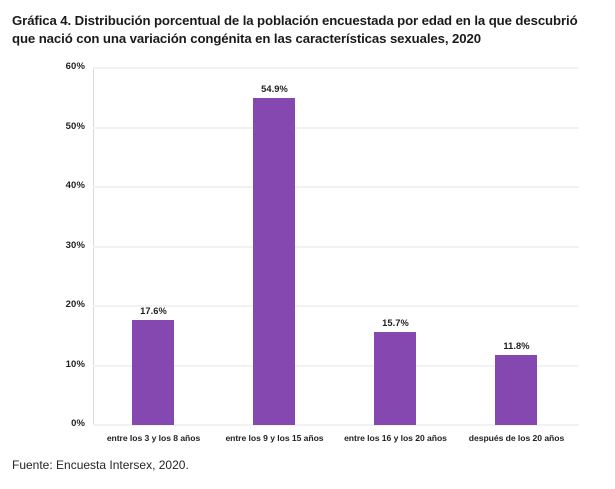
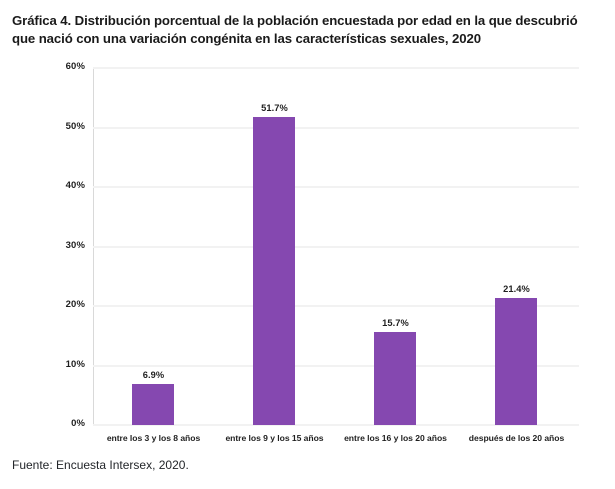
entre los 3 y los 8 años: 17.6% -> 6.9%
entre los 9 y los 15 años: 54.9% -> 51.7%
después de los 20 años: 11.8% -> 21.4%
